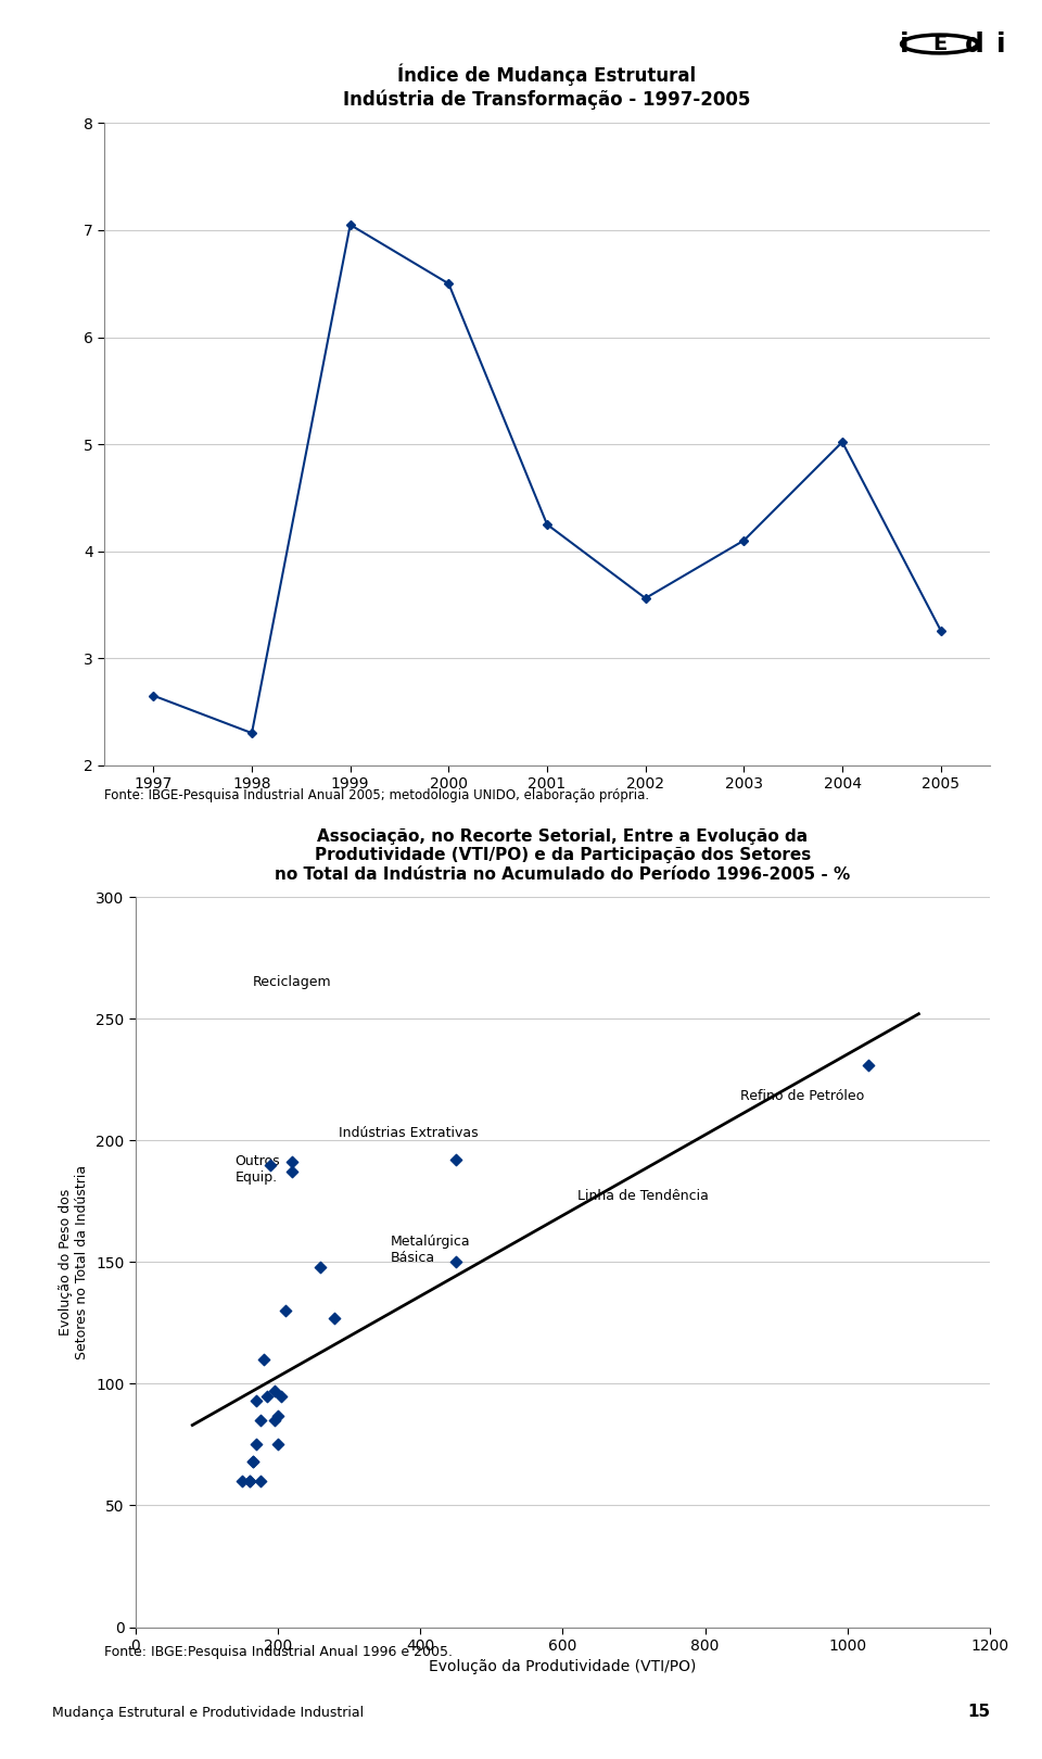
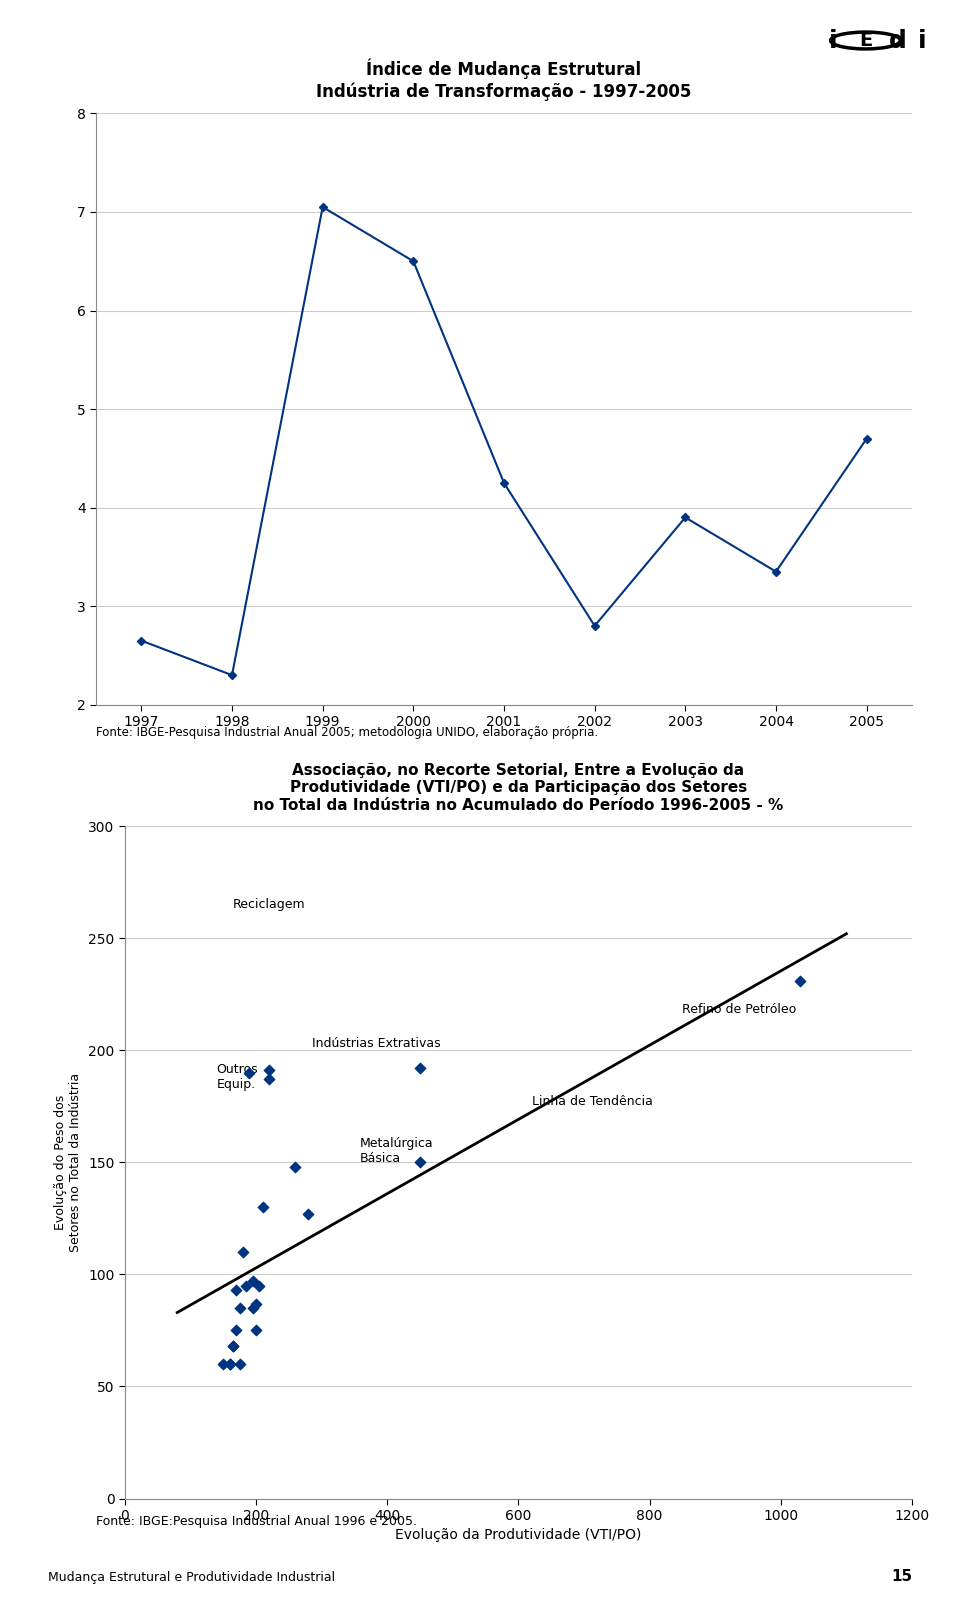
2002: 3.56 -> 2.80
2003: 4.10 -> 3.90
2004: 5.02 -> 3.35
2005: 3.26 -> 4.70
